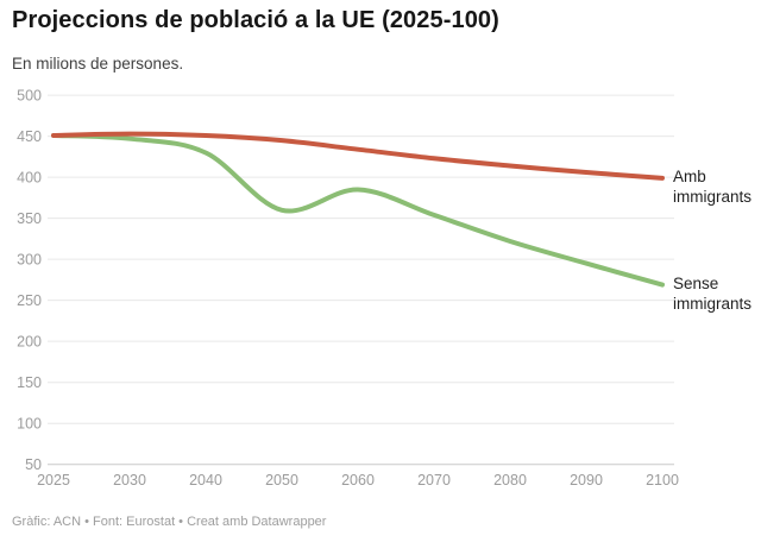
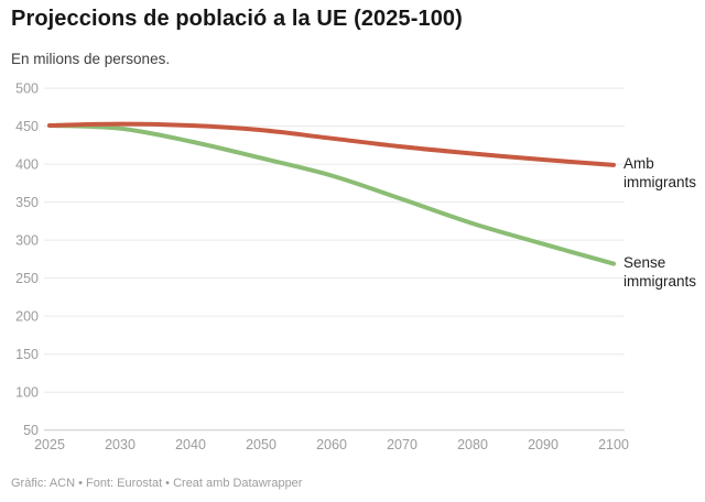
Sense immigrants/2050: 360 -> 410
